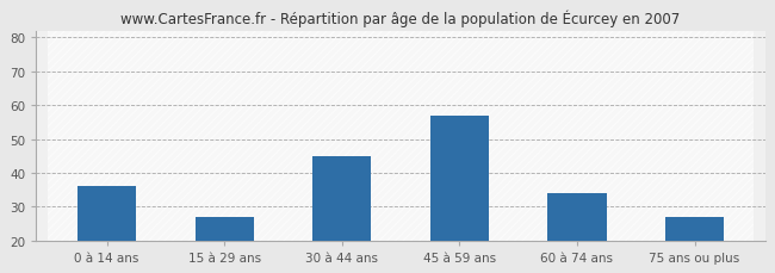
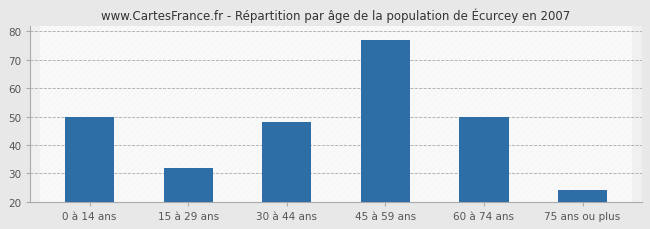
0 à 14 ans: 36 -> 50
15 à 29 ans: 27 -> 32
30 à 44 ans: 45 -> 48
45 à 59 ans: 57 -> 77
60 à 74 ans: 34 -> 50
75 ans ou plus: 27 -> 24
